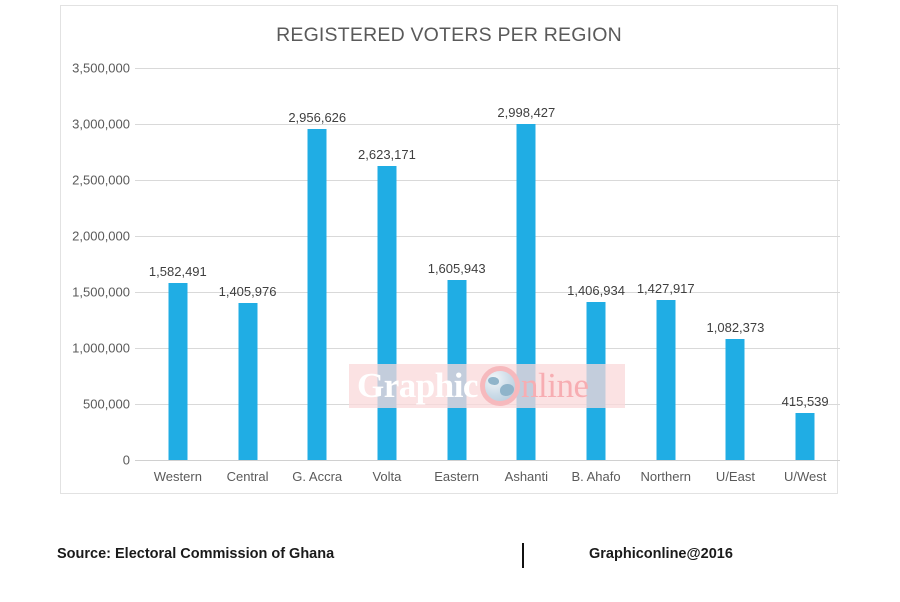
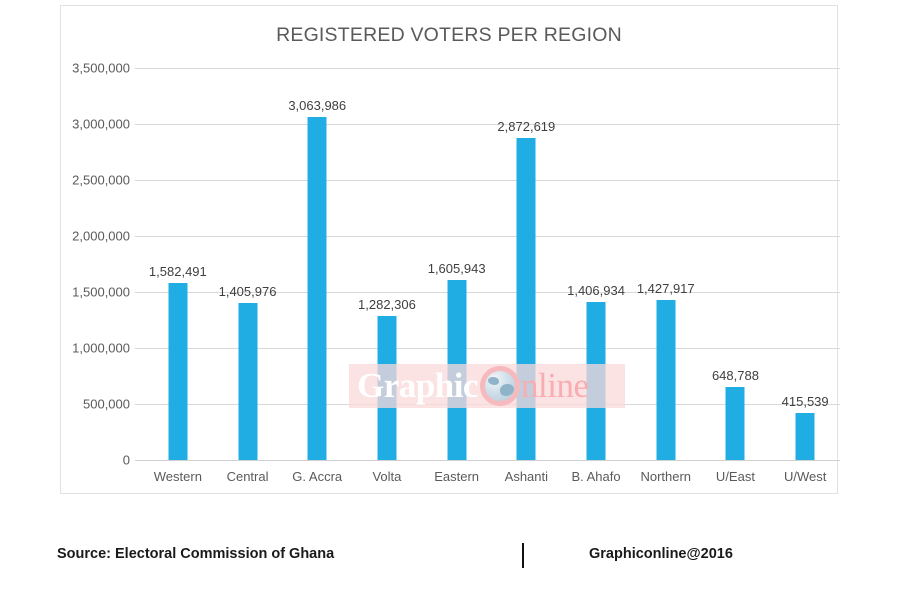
G. Accra: 2,956,626 -> 3,063,986
Volta: 2,623,171 -> 1,282,306
Ashanti: 2,998,427 -> 2,872,619
U/East: 1,082,373 -> 648,788
